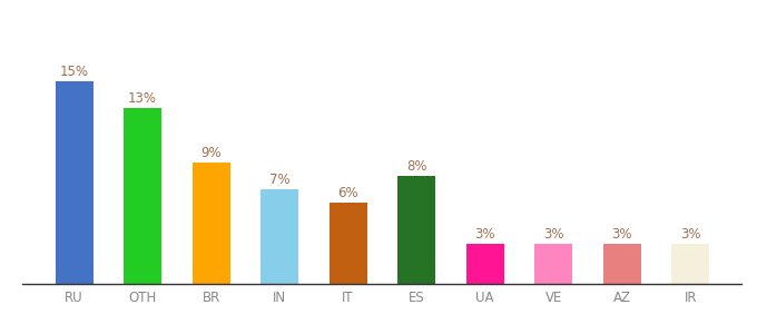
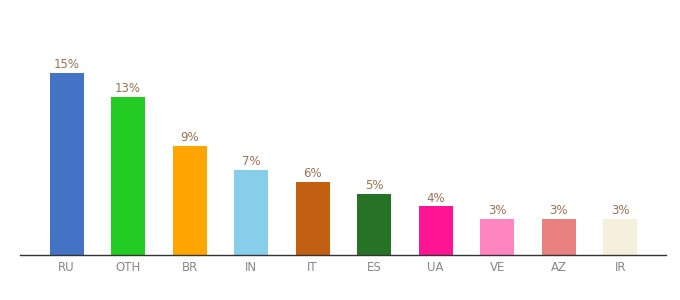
ES: 8% -> 5%
UA: 3% -> 4%
